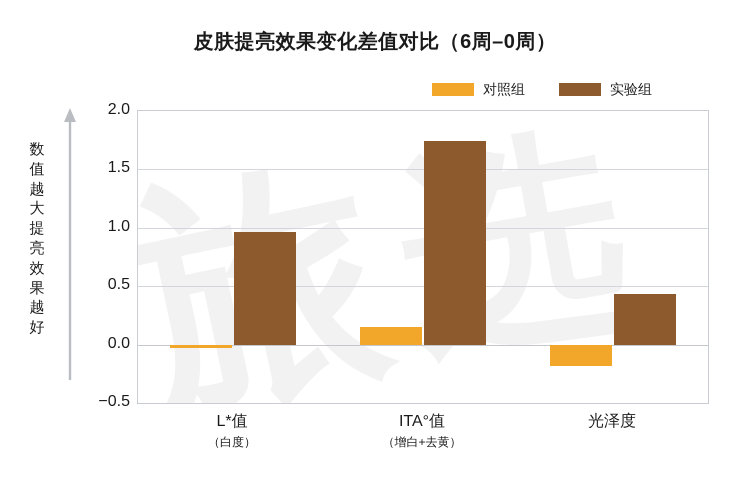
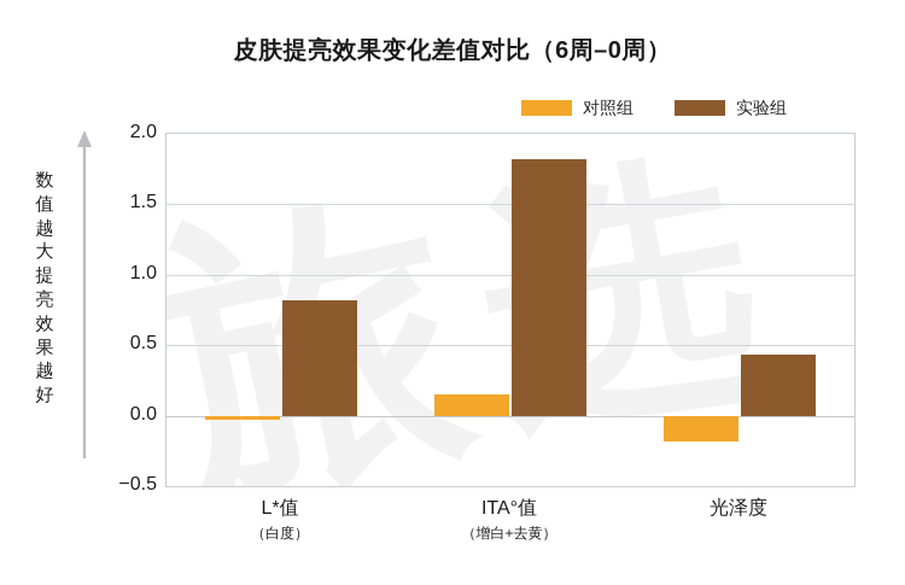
实验组/L*值: 0.96 -> 0.82
实验组/ITA°值: 1.74 -> 1.82
